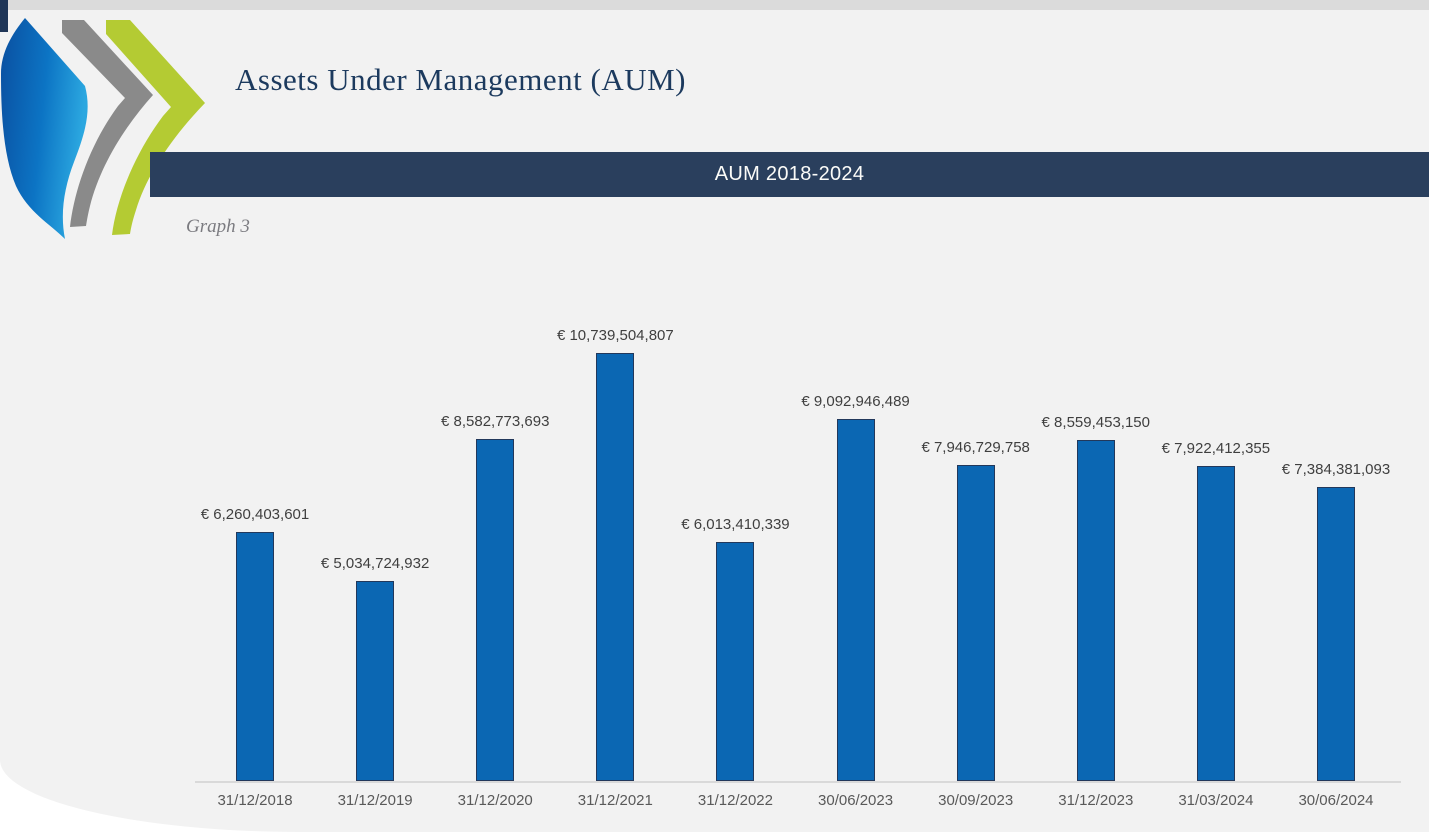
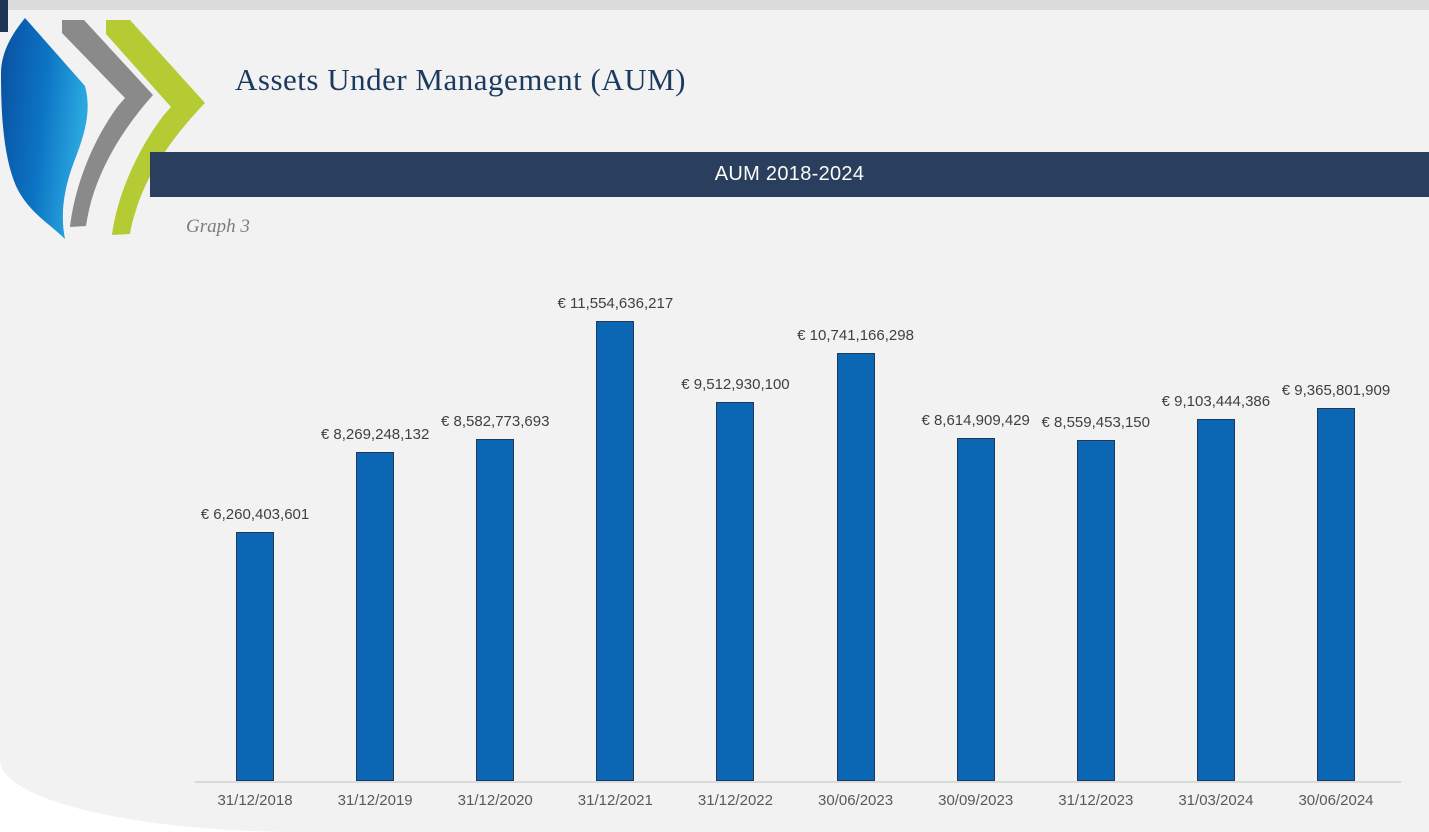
31/12/2019: 5,034,724,932 -> 8,269,248,132
31/12/2021: 10,739,504,807 -> 11,554,636,217
31/12/2022: 6,013,410,339 -> 9,512,930,100
30/06/2023: 9,092,946,489 -> 10,741,166,298
30/09/2023: 7,946,729,758 -> 8,614,909,429
31/03/2024: 7,922,412,355 -> 9,103,444,386
30/06/2024: 7,384,381,093 -> 9,365,801,909
